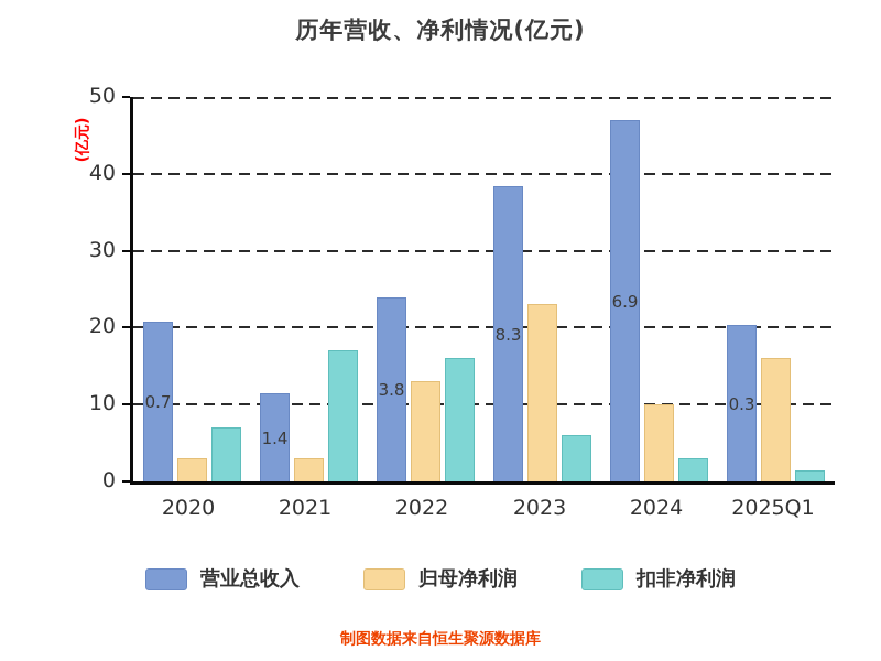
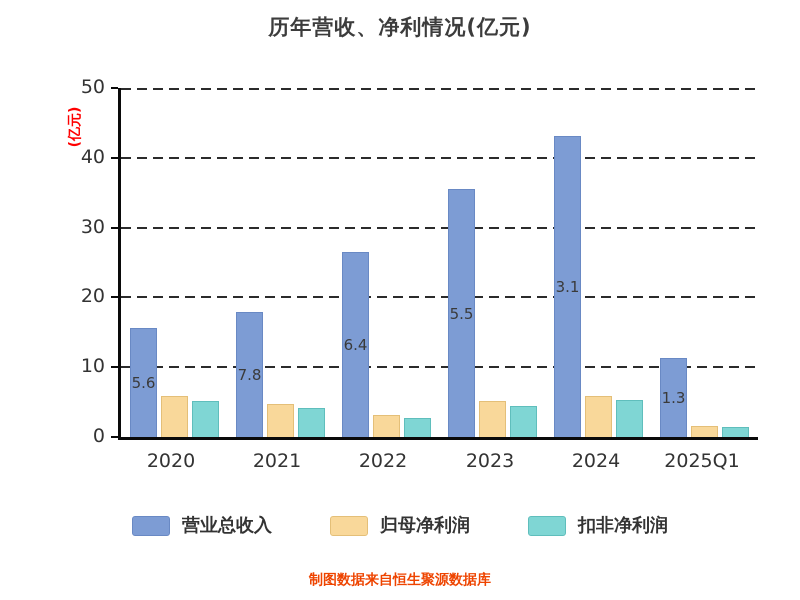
营业总收入/2020: 20.72 -> 15.67
归母净利润/2020: 3 -> 6
扣非净利润/2020: 7 -> 5
营业总收入/2021: 11.49 -> 17.86
归母净利润/2021: 3 -> 5
扣非净利润/2021: 17 -> 4
营业总收入/2022: 23.87 -> 26.45
归母净利润/2022: 13 -> 3
扣非净利润/2022: 16 -> 3
营业总收入/2023: 38.39 -> 35.58
归母净利润/2023: 23 -> 5
扣非净利润/2023: 6 -> 4
营业总收入/2024: 46.99 -> 43.15
归母净利润/2024: 10 -> 6
扣非净利润/2024: 3 -> 5
营业总收入/2025Q1: 20.32 -> 11.36
归母净利润/2025Q1: 16 -> 2
